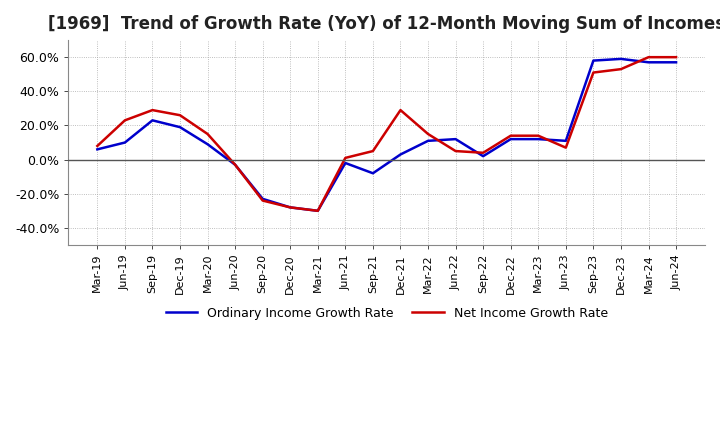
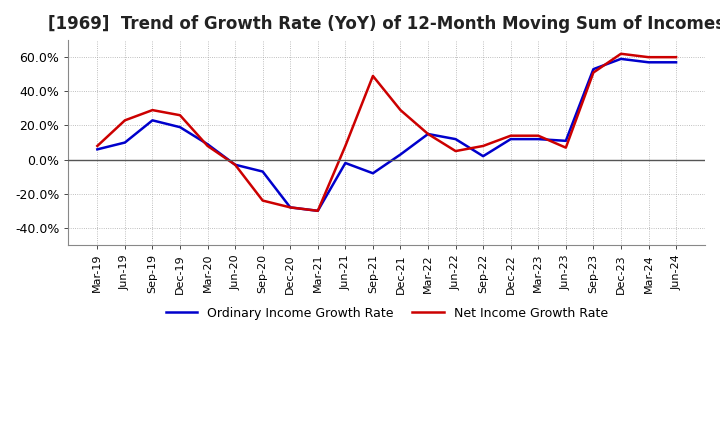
Net Income Growth Rate/Mar-20: 15% -> 8%
Ordinary Income Growth Rate/Sep-20: -23% -> -7%
Net Income Growth Rate/Jun-21: 1% -> 8%
Net Income Growth Rate/Sep-21: 5% -> 49%
Ordinary Income Growth Rate/Mar-22: 11% -> 15%
Net Income Growth Rate/Sep-22: 4% -> 8%
Ordinary Income Growth Rate/Sep-23: 58% -> 53%
Net Income Growth Rate/Dec-23: 53% -> 62%
